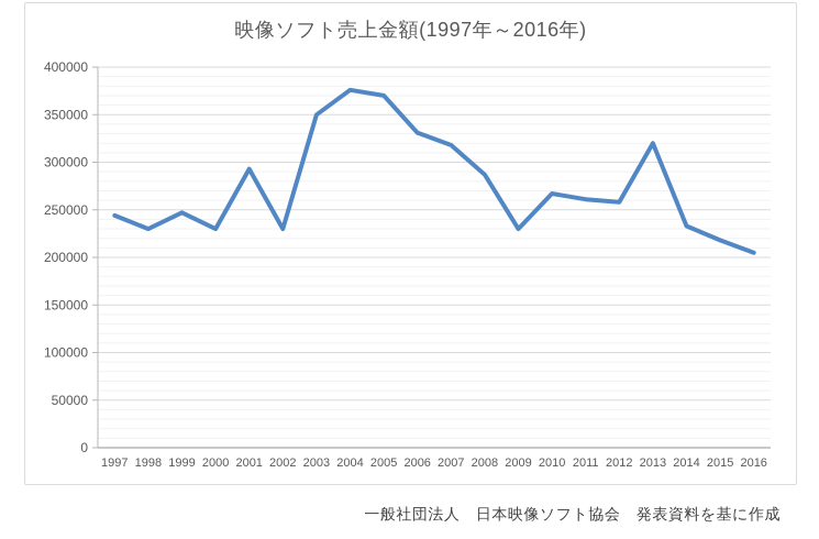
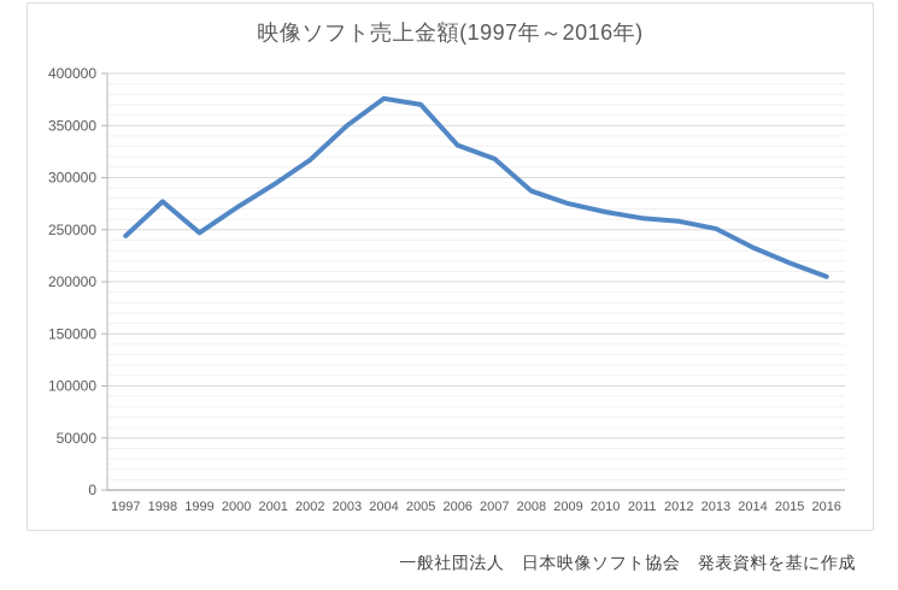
1998: 230000 -> 280000
2000: 230000 -> 270000
2002: 230000 -> 320000
2009: 230000 -> 280000
2013: 320000 -> 250000
